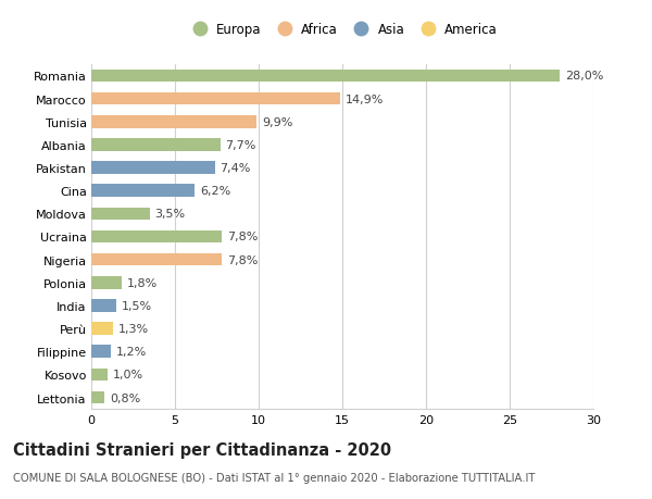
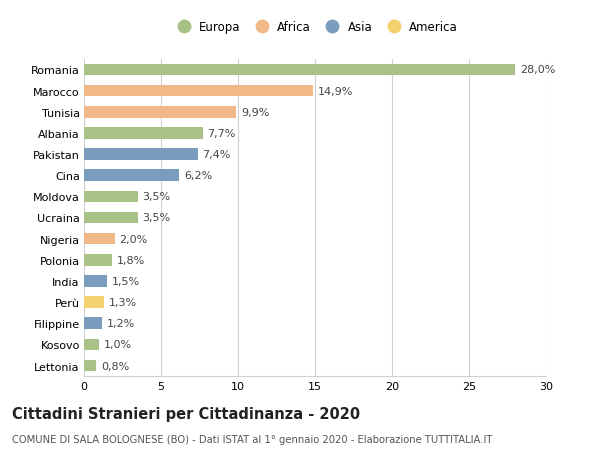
Ucraina: 7,8% -> 3,5%
Nigeria: 7,8% -> 2,0%
